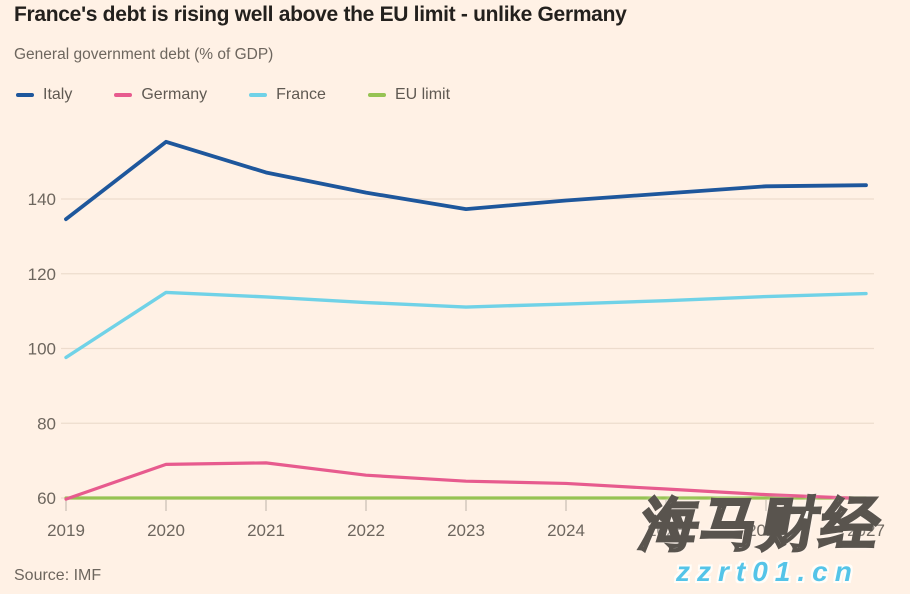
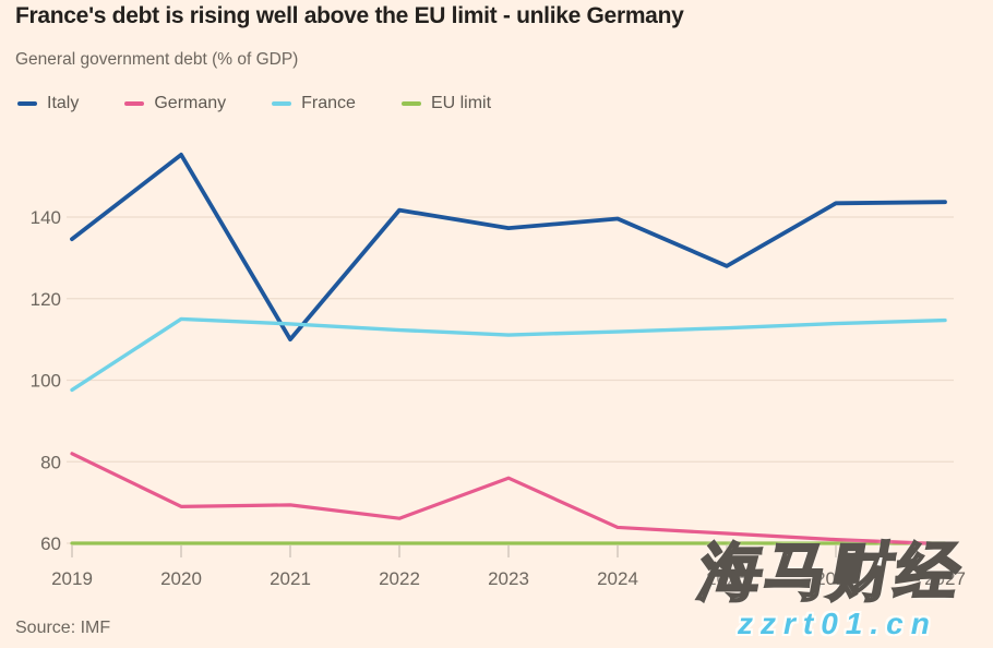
Germany/2019: 60 -> 82
Italy/2021: 147 -> 110
Germany/2023: 64 -> 76
Italy/2025: 142 -> 128
